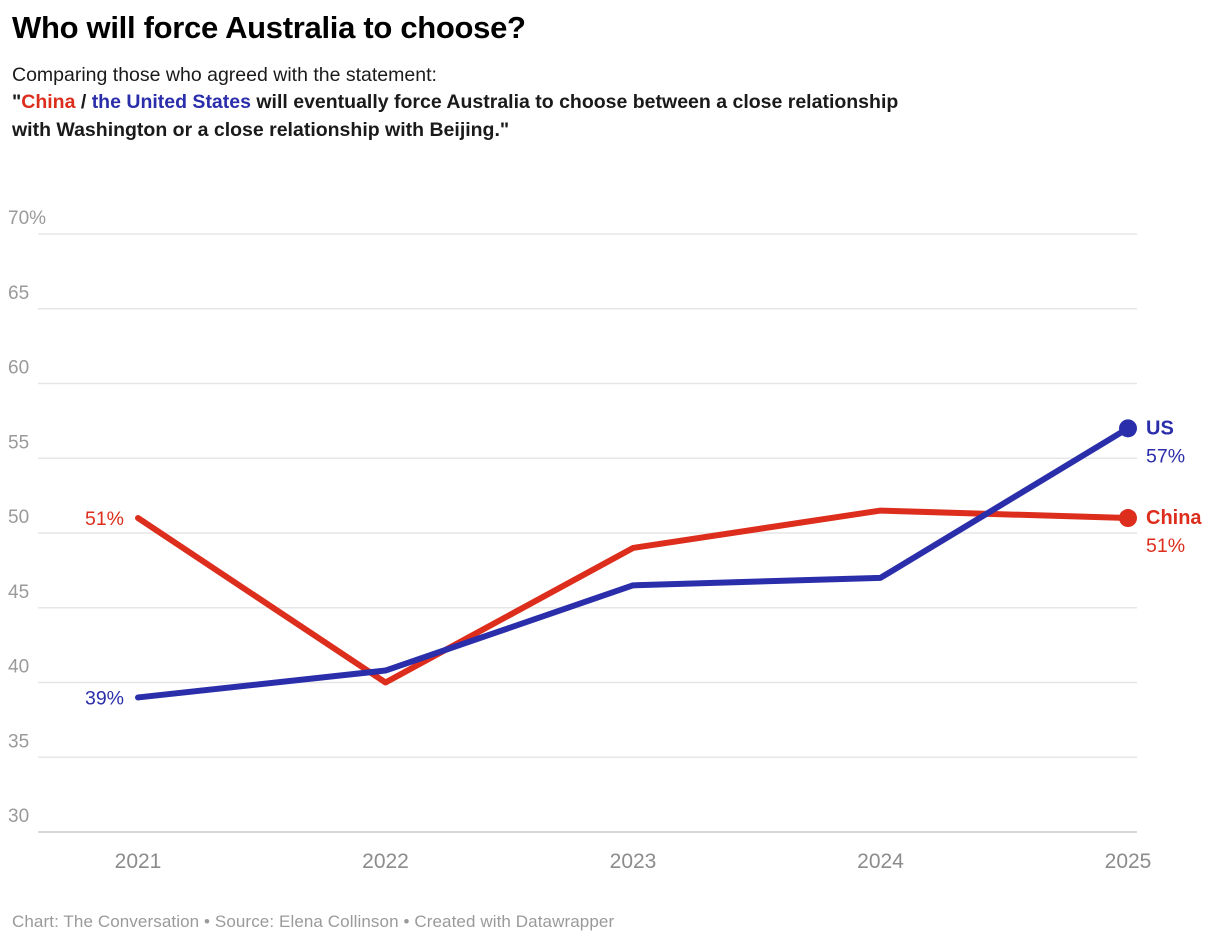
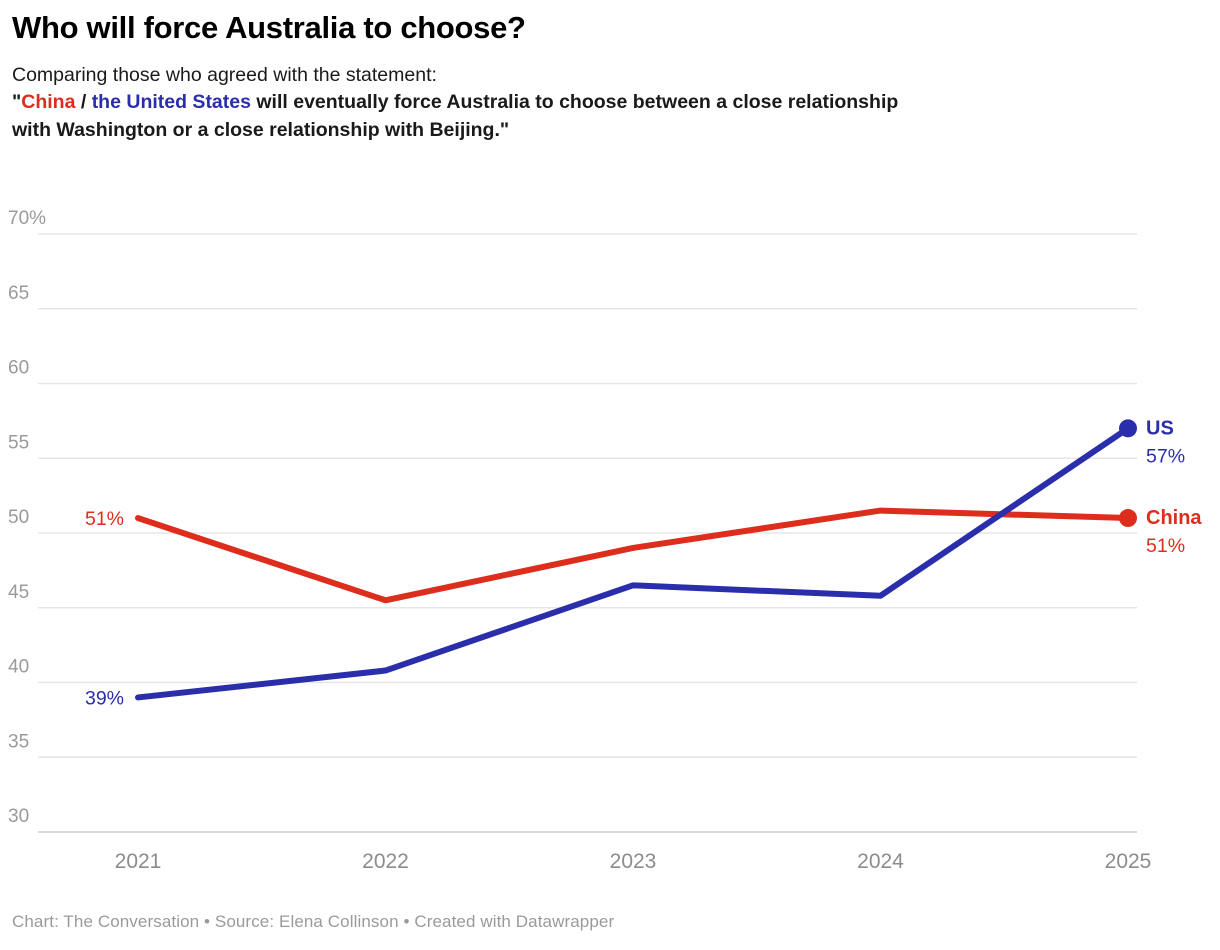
China/2022: 40.0% -> 45.5%
US/2024: 47.0% -> 45.8%
